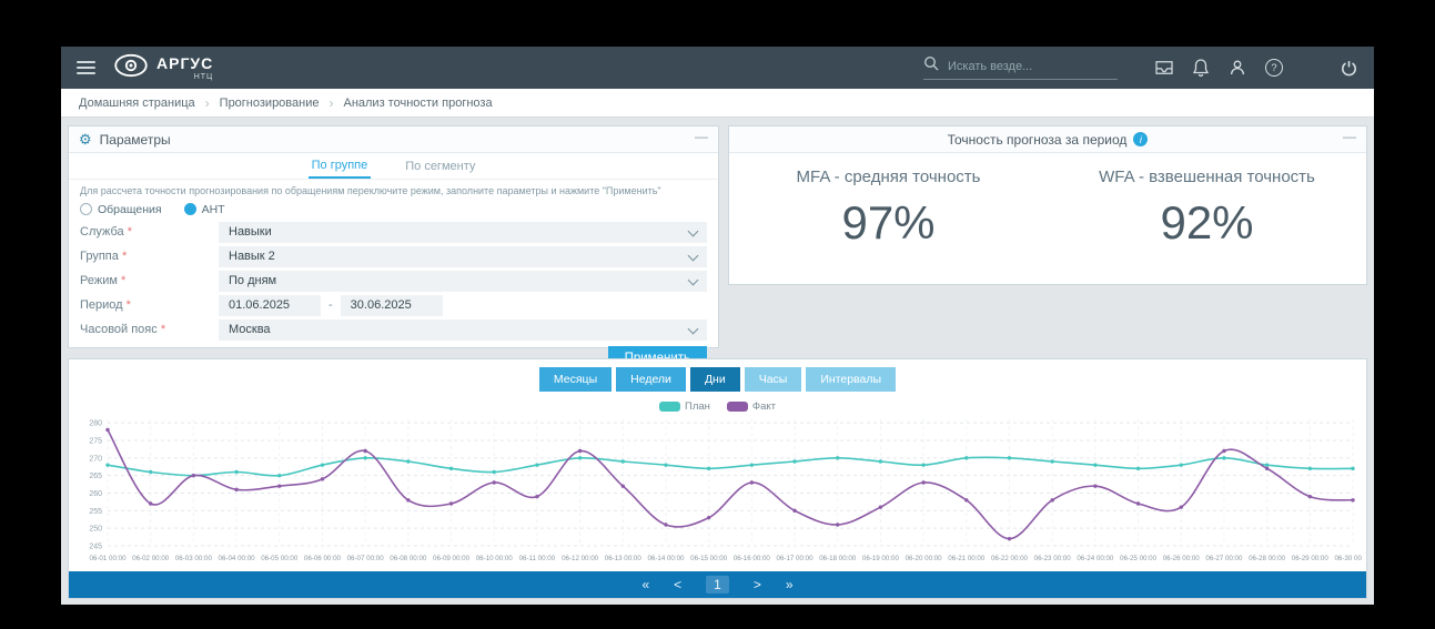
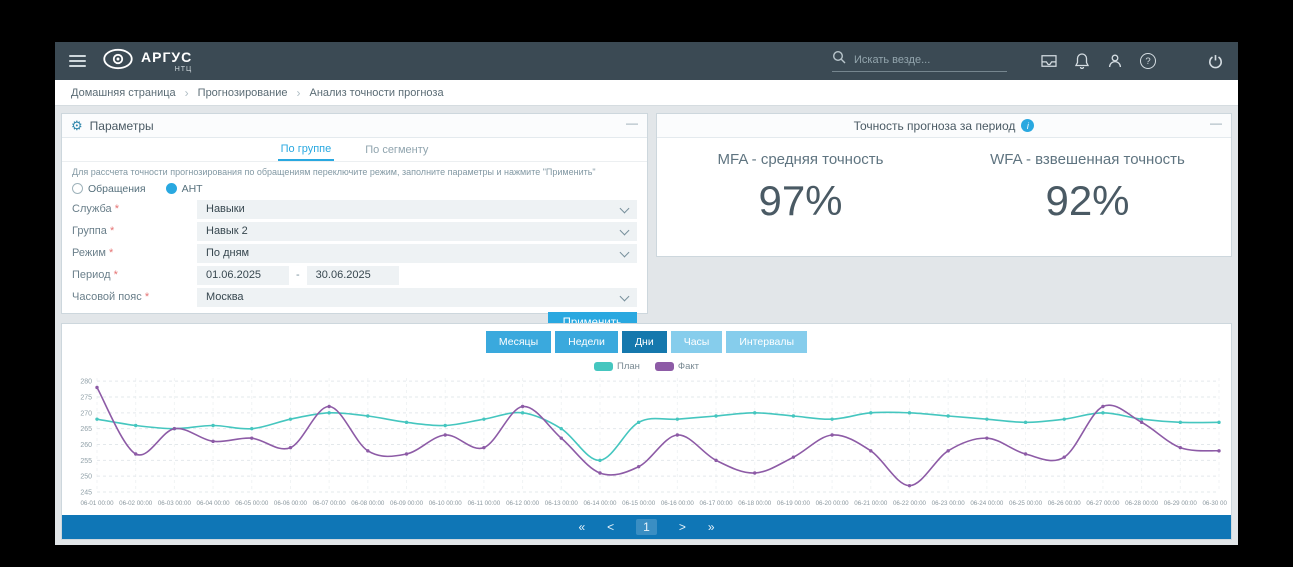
Факт/06-06 00:00: 264 -> 259
План/06-13 00:00: 269 -> 265
План/06-14 00:00: 268 -> 255
